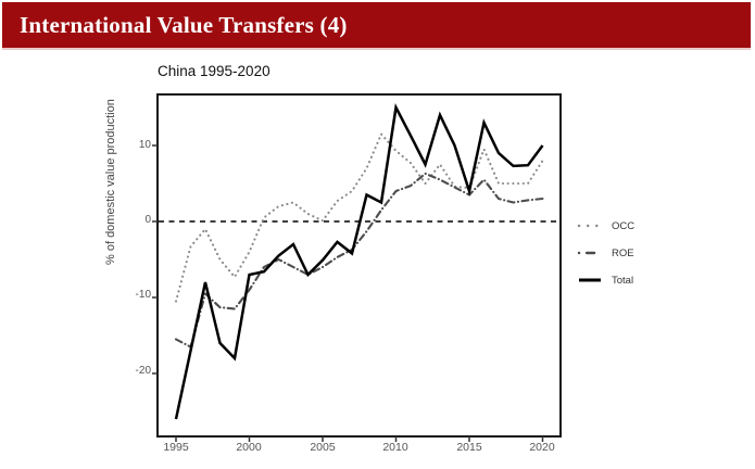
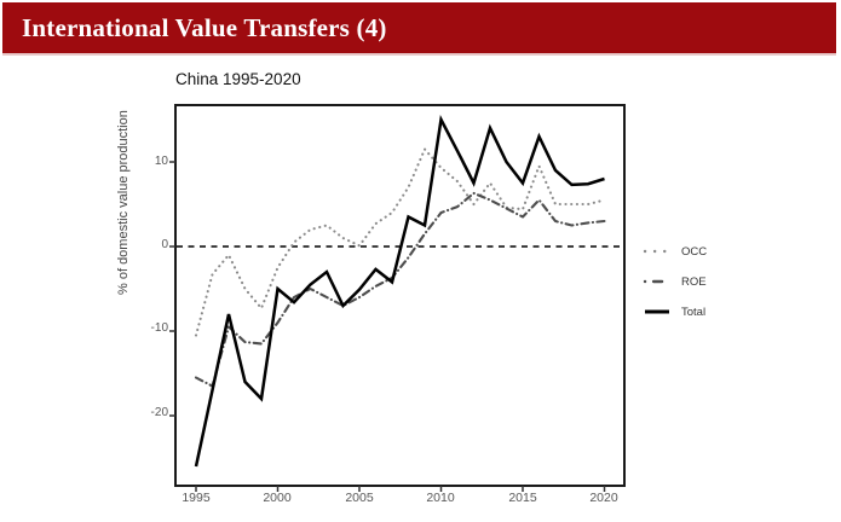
OCC/2000: -4 -> -2
Total/2000: -7 -> -5
Total/2015: 4 -> 8
OCC/2020: 8 -> 6
Total/2020: 10 -> 8
